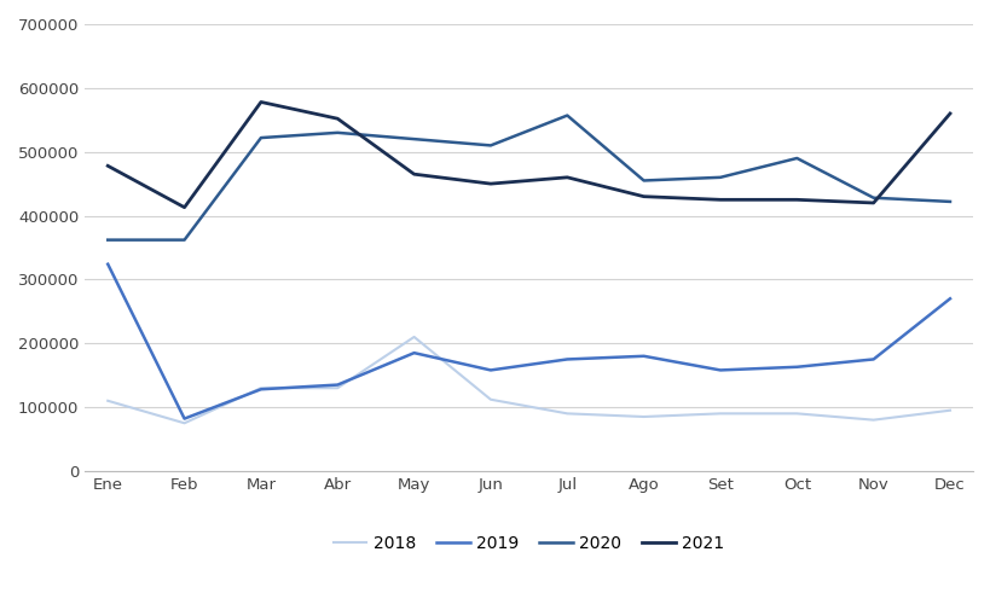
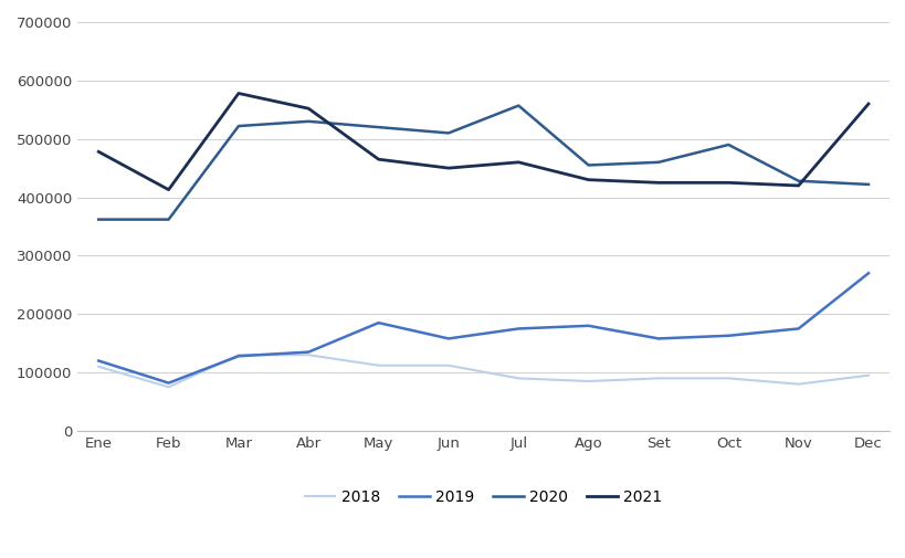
2019/Ene: 324000 -> 120000
2018/May: 210000 -> 112000
